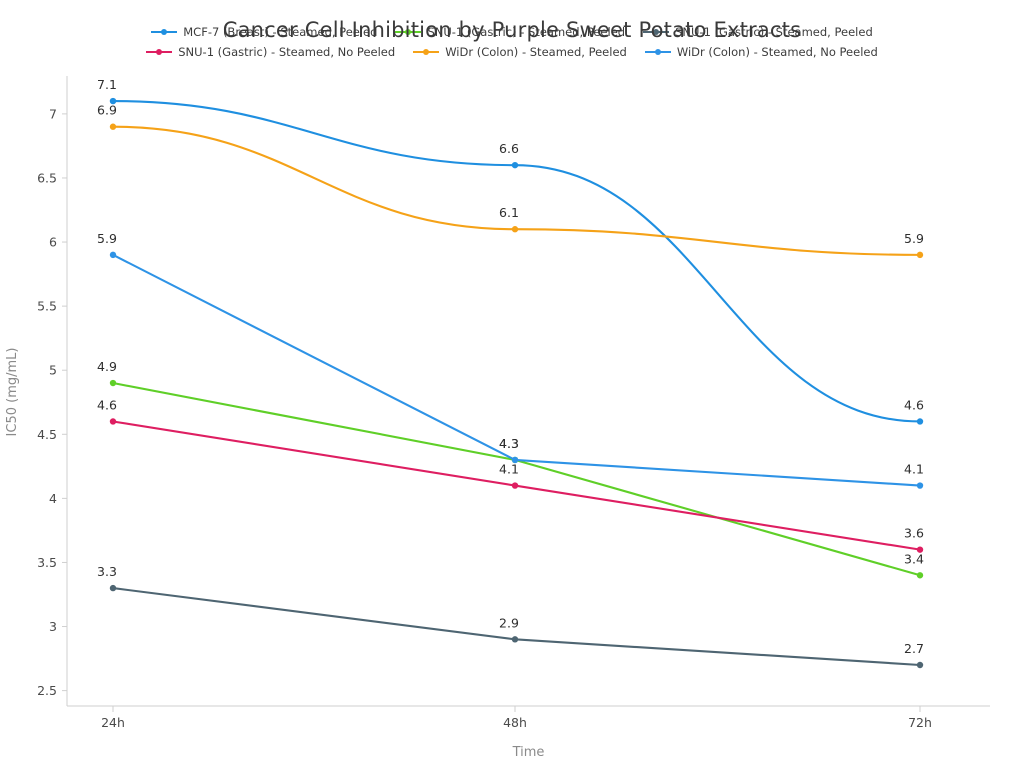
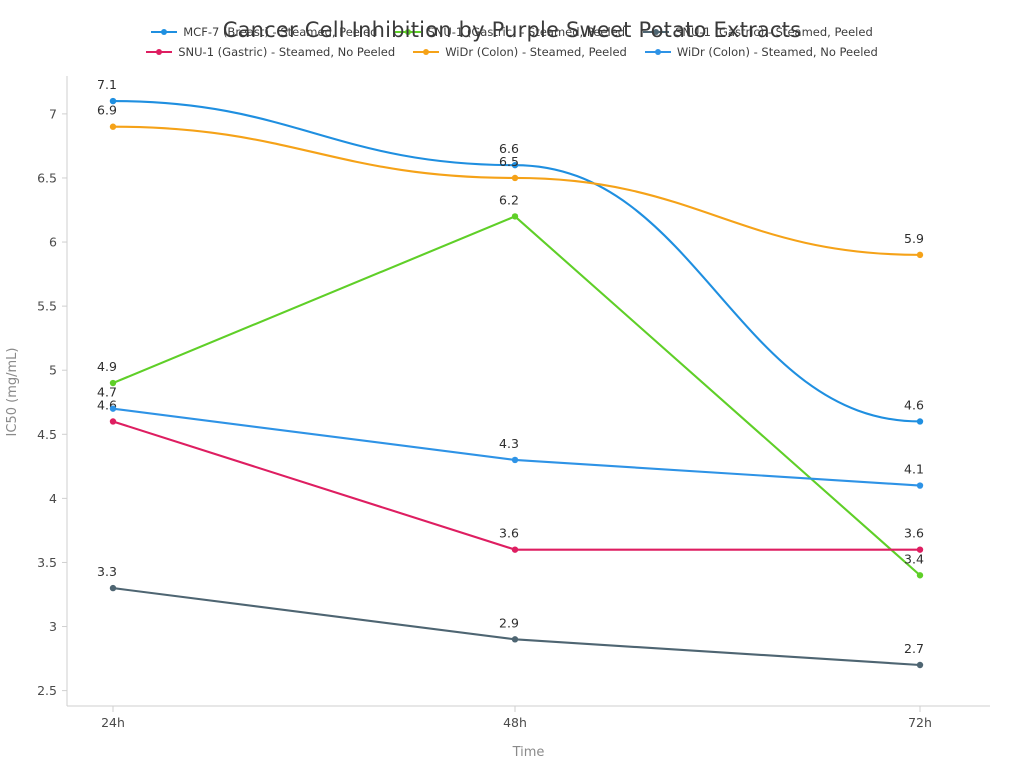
WiDr (Colon) - Steamed, No Peeled/24h: 5.9 -> 4.7
SNU-1 (Gastric) - Steamed, Peeled/48h: 4.3 -> 6.2
SNU-1 (Gastric) - Steamed, No Peeled/48h: 4.1 -> 3.6
WiDr (Colon) - Steamed, Peeled/48h: 6.1 -> 6.5
